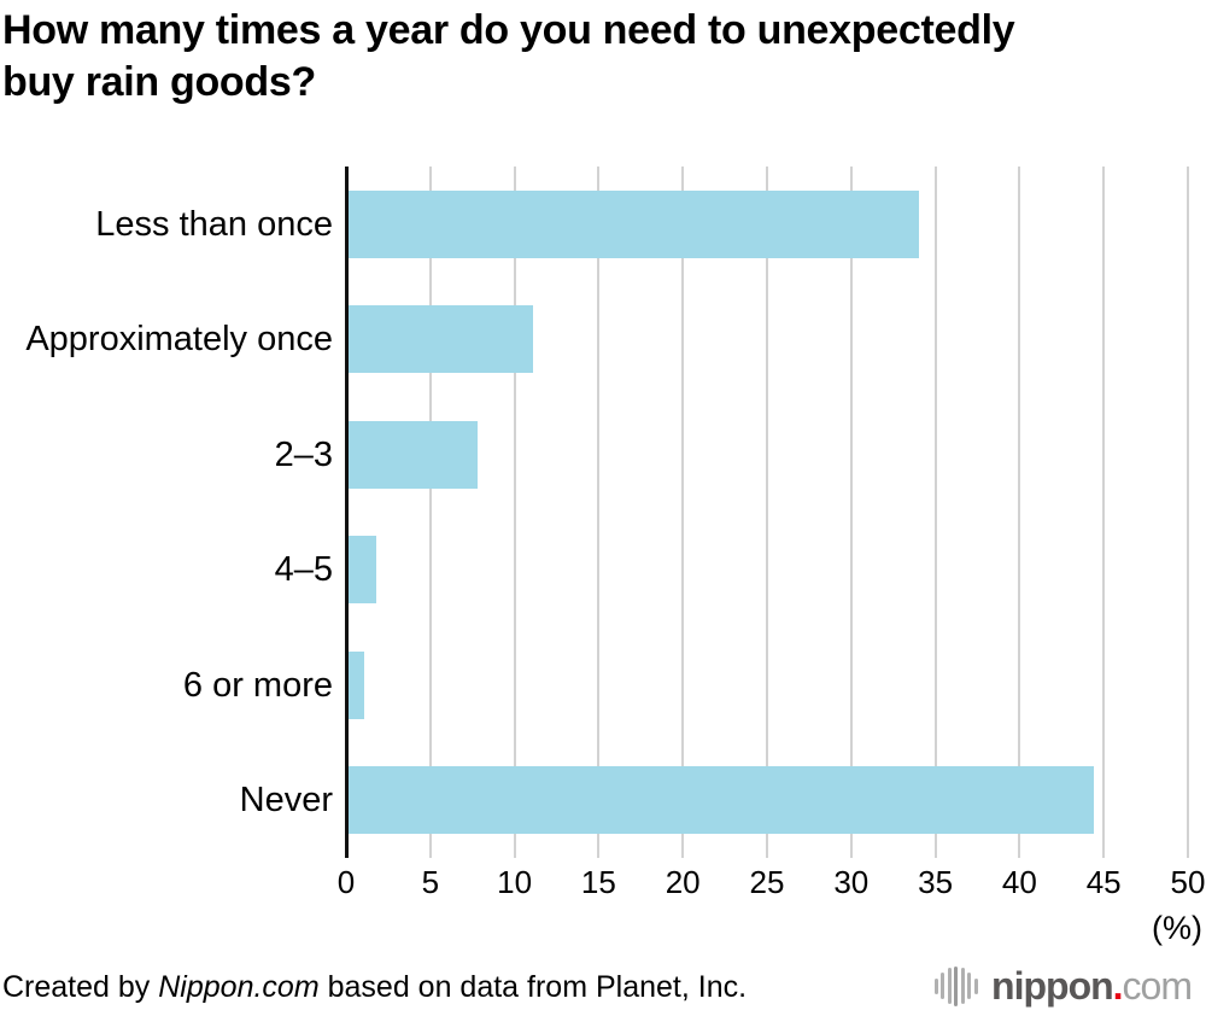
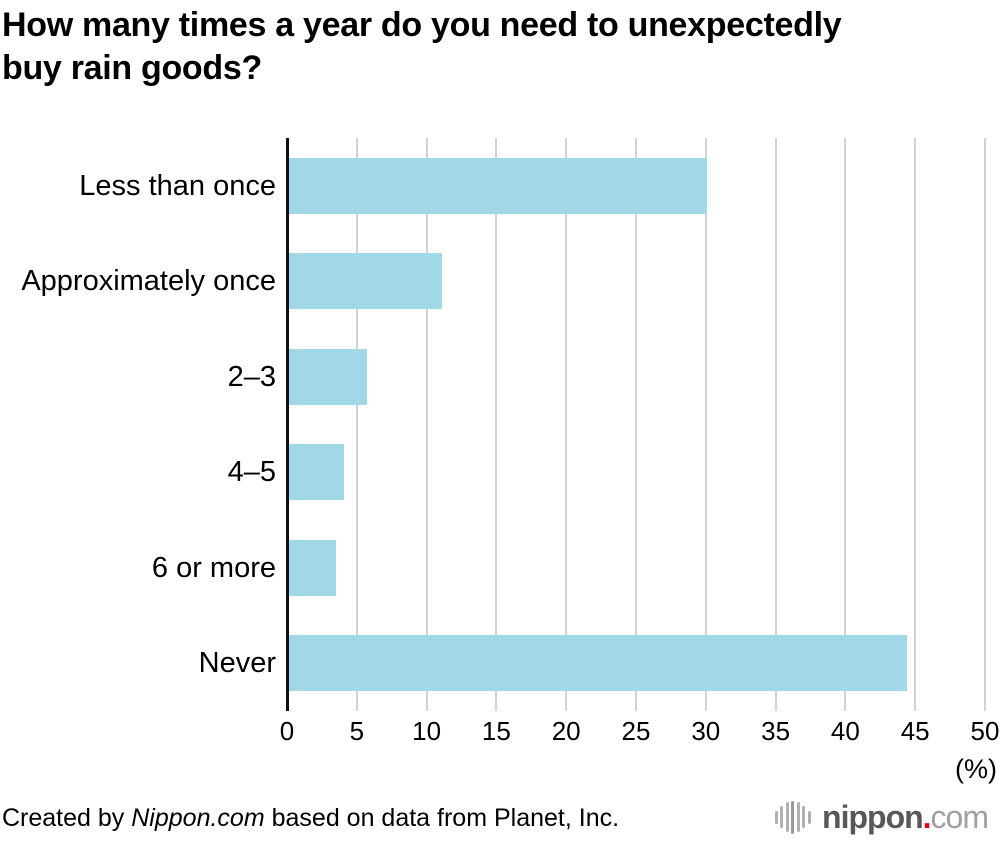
Less than once: 34.0 -> 30.1
2–3: 7.8 -> 5.7
4–5: 1.8 -> 4.1
6 or more: 1.1 -> 3.5
